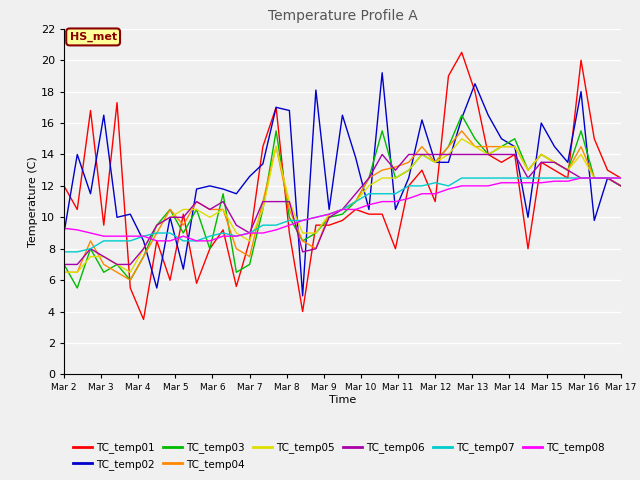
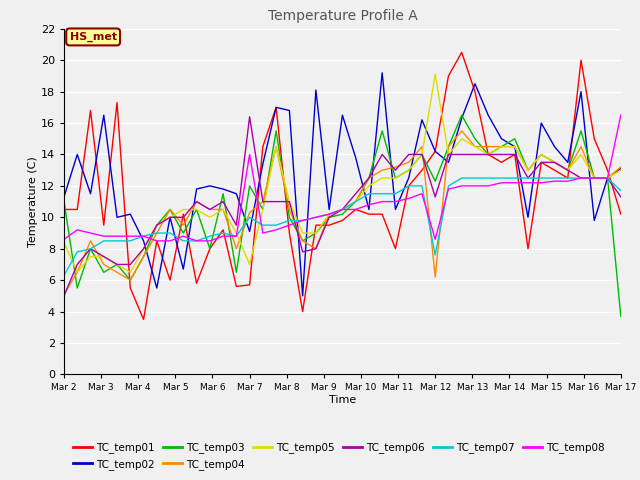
TC_temp01/Mar 2: 12.0 -> 10.5
TC_temp02/Mar 2: 9.0 -> 11.3
TC_temp03/Mar 2: 7.0 -> 11.0
TC_temp04/Mar 2: 6.5 -> 5.1
TC_temp05/Mar 2: 6.5 -> 8.4
TC_temp06/Mar 2: 7.0 -> 5.0
TC_temp07/Mar 2: 7.8 -> 6.3
TC_temp08/Mar 2: 9.3 -> 8.6
TC_temp01/Mar 7: 8.5 -> 5.7
TC_temp02/Mar 7: 12.6 -> 9.1
TC_temp03/Mar 7: 7.0 -> 12.0
TC_temp04/Mar 7: 7.5 -> 10.3
TC_temp05/Mar 7: 8.5 -> 7.0
TC_temp06/Mar 7: 9.0 -> 16.4
TC_temp07/Mar 7: 9.0 -> 10.0
TC_temp08/Mar 7: 9.0 -> 14.0
TC_temp01/Mar 12: 11.0 -> 14.2
TC_temp02/Mar 12: 13.5 -> 14.2
TC_temp03/Mar 12: 13.5 -> 12.3
TC_temp04/Mar 12: 13.5 -> 6.2
TC_temp05/Mar 12: 13.5 -> 19.1
TC_temp06/Mar 12: 14.0 -> 11.3
TC_temp07/Mar 12: 12.2 -> 7.6
TC_temp08/Mar 12: 11.5 -> 8.6
TC_temp01/Mar 17: 12.5 -> 10.2
TC_temp02/Mar 17: 12.0 -> 13.1
TC_temp03/Mar 17: 12.0 -> 3.7
TC_temp04/Mar 17: 12.0 -> 13.2
TC_temp05/Mar 17: 12.0 -> 13.0
TC_temp06/Mar 17: 12.0 -> 11.3
TC_temp07/Mar 17: 12.5 -> 11.7
TC_temp08/Mar 17: 12.5 -> 16.5
